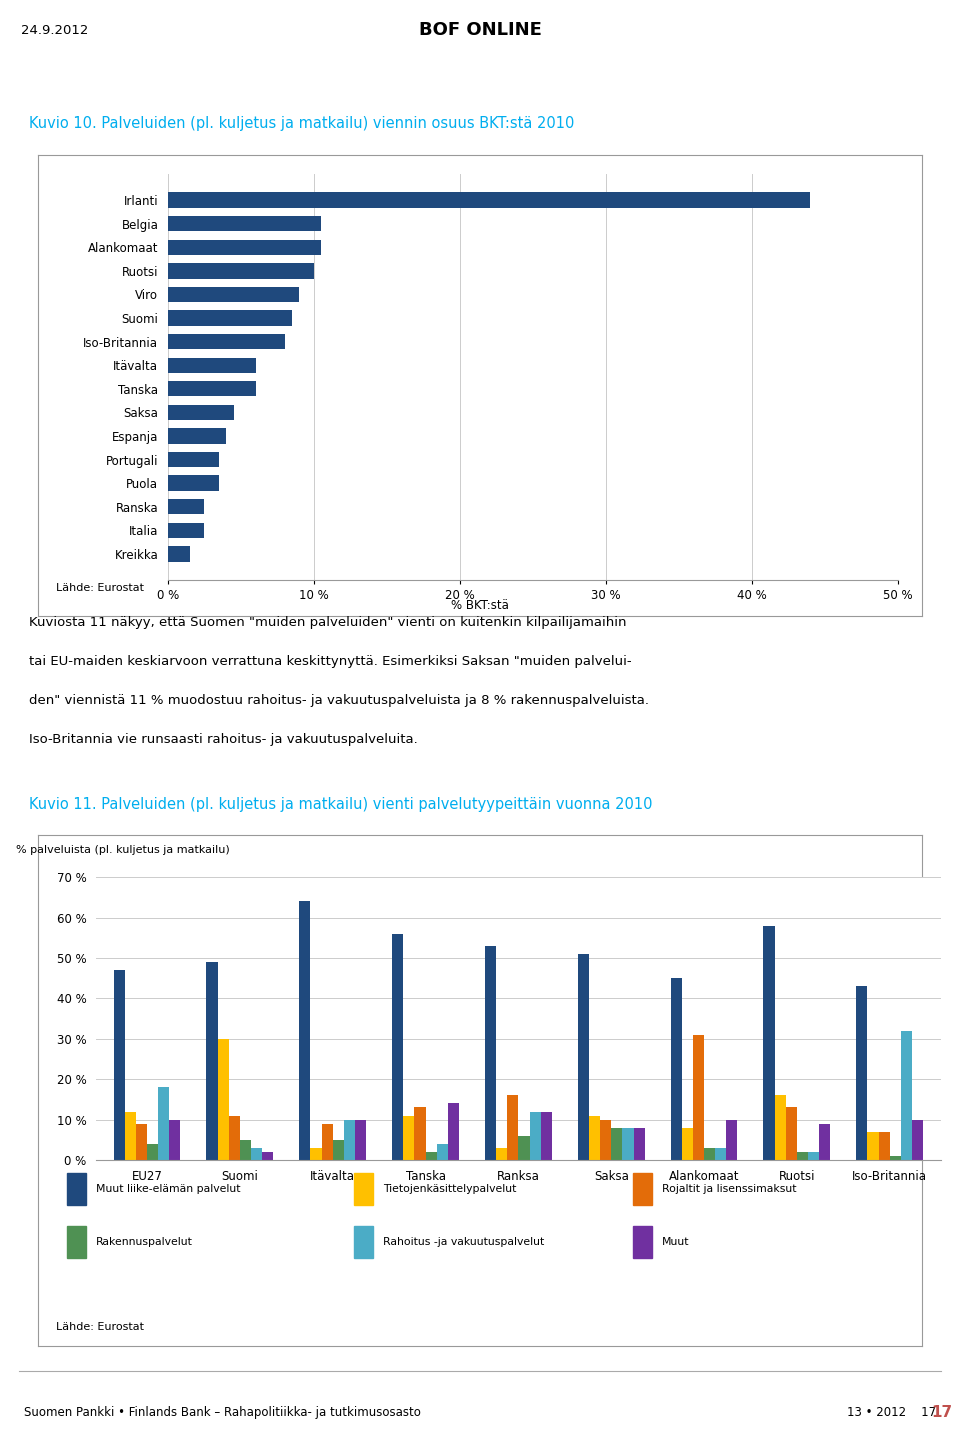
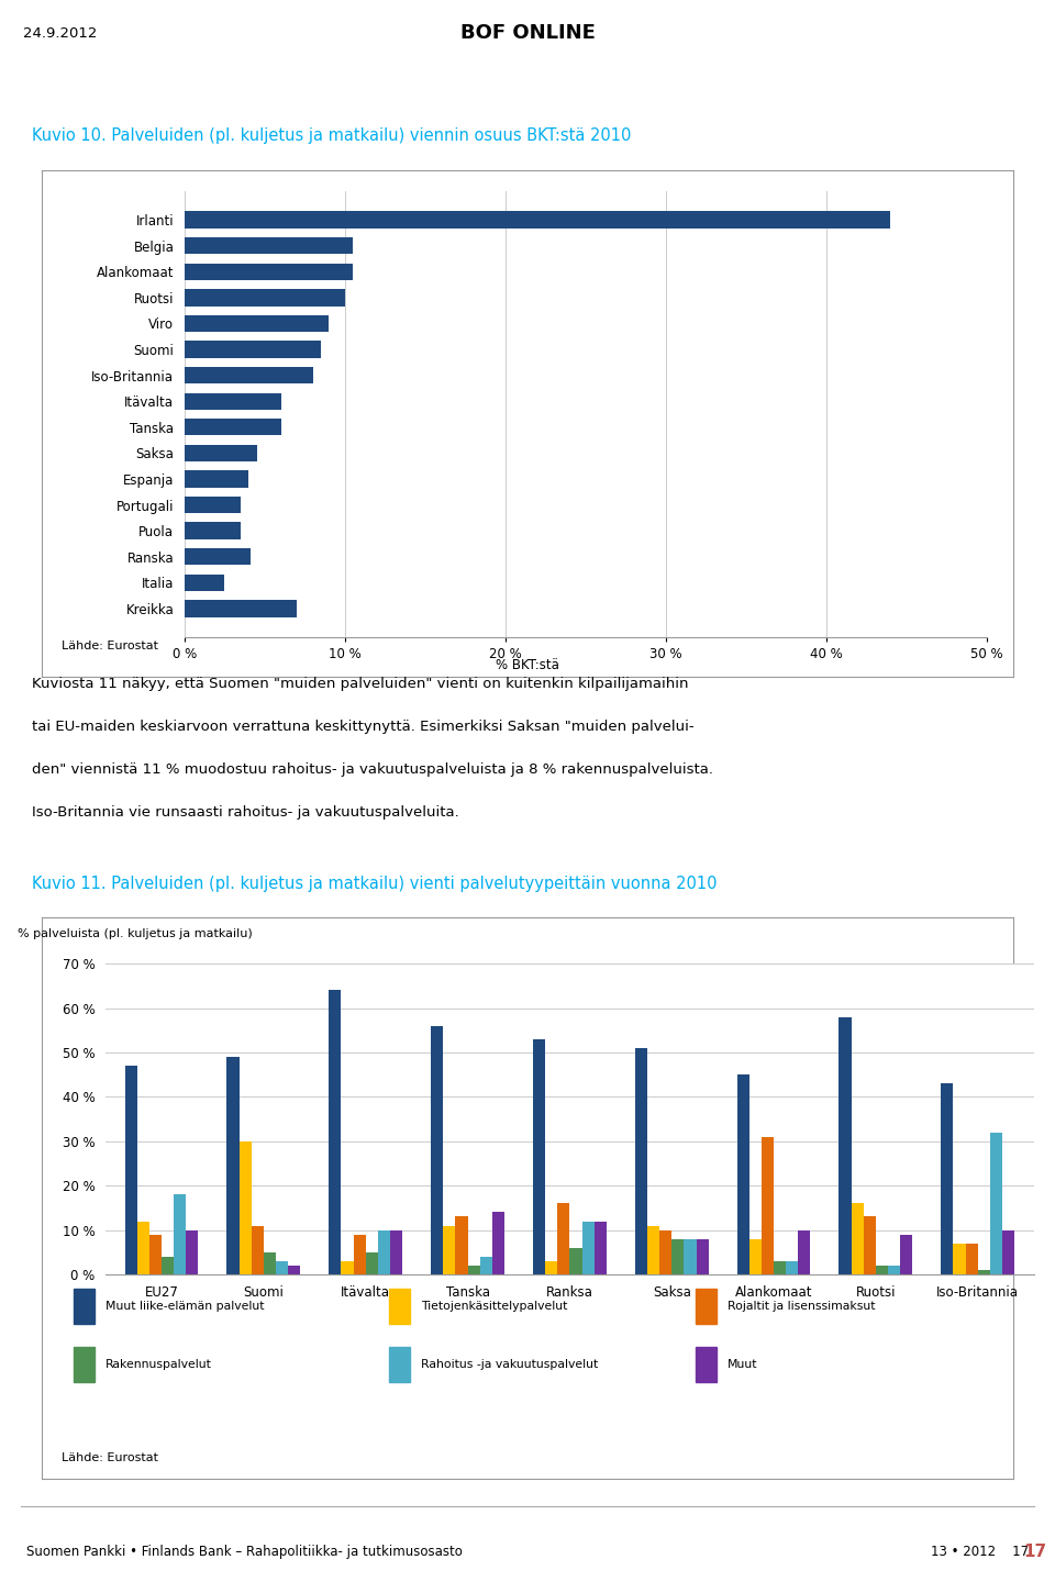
Ranska: 2.5 % -> 4.1 %
Kreikka: 1.5 % -> 7.0 %
